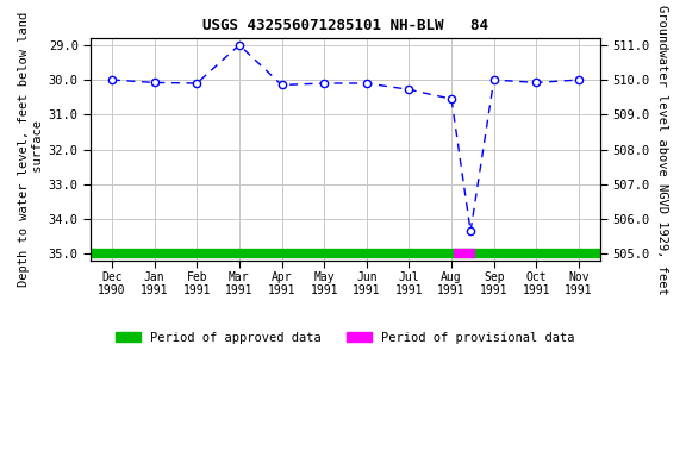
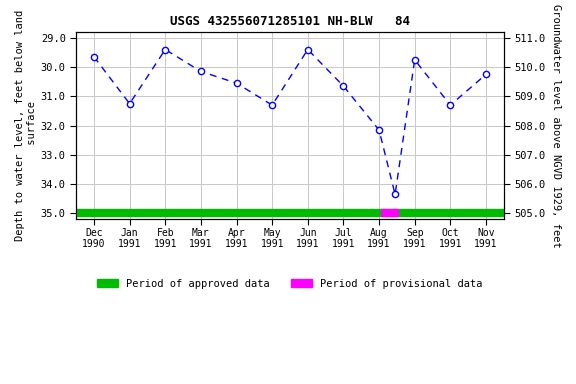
Dec 1990: 30.00 -> 29.65
Jan 1991: 30.08 -> 31.25
Feb 1991: 30.10 -> 29.40
Mar 1991: 29.00 -> 30.15
Apr 1991: 30.15 -> 30.55
May 1991: 30.10 -> 31.30
Jun 1991: 30.10 -> 29.40
Jul 1991: 30.28 -> 30.65
Aug 1991: 30.55 -> 32.15
Sep 1991: 30.00 -> 29.75
Oct 1991: 30.08 -> 31.30
Nov 1991: 30.00 -> 30.25
